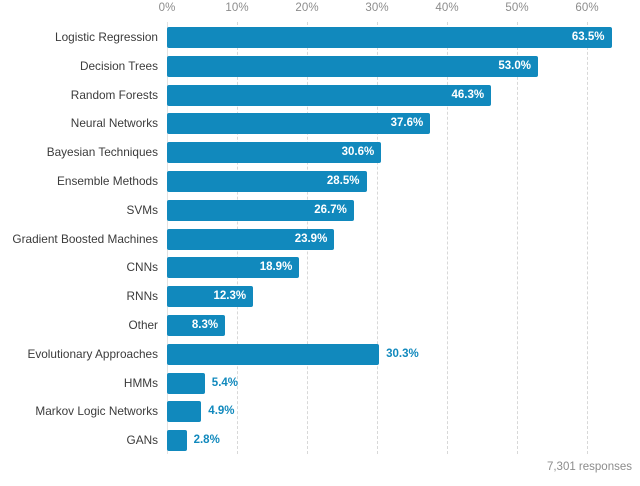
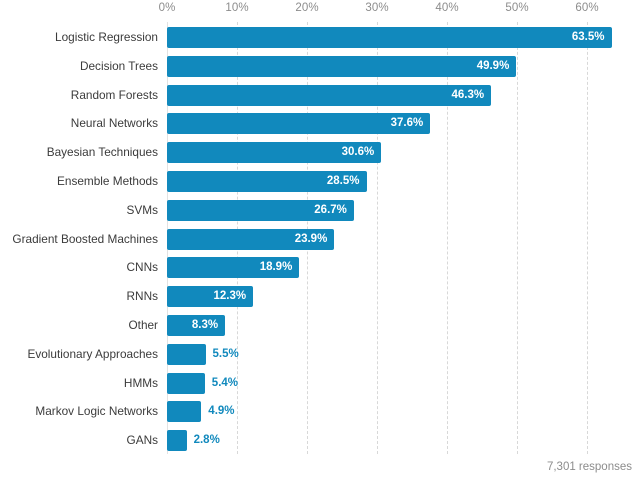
Decision Trees: 53.0% -> 49.9%
Evolutionary Approaches: 30.3% -> 5.5%
